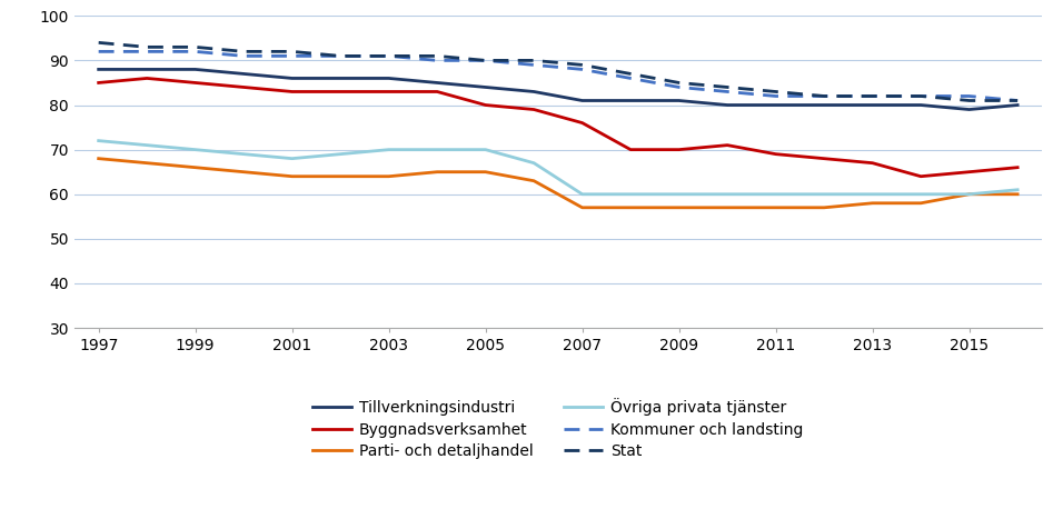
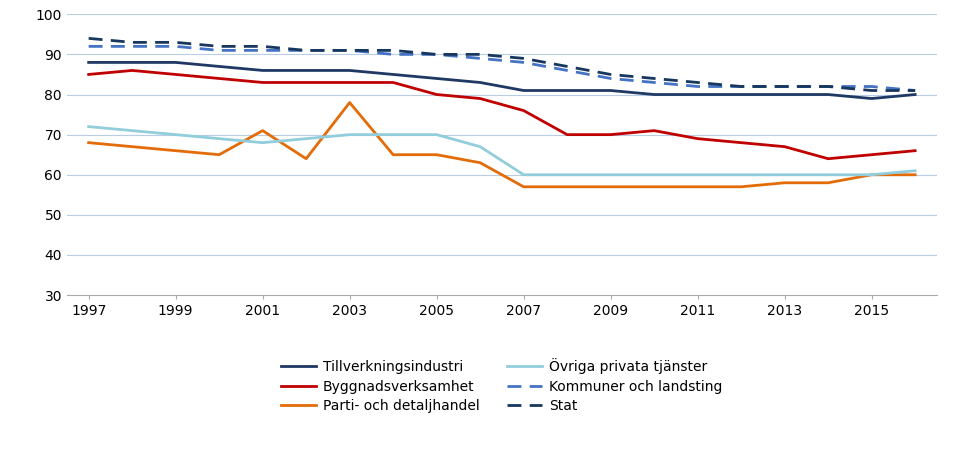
Parti- och detaljhandel/2001: 64 -> 71
Parti- och detaljhandel/2003: 64 -> 78
